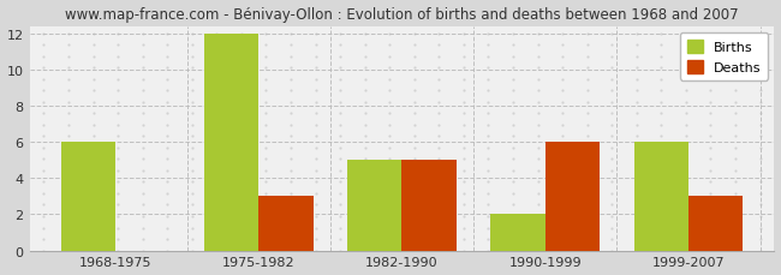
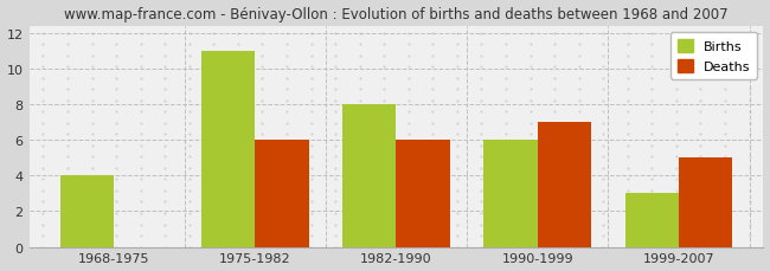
Births/1968-1975: 6 -> 4
Births/1975-1982: 12 -> 11
Deaths/1975-1982: 3 -> 6
Births/1982-1990: 5 -> 8
Deaths/1982-1990: 5 -> 6
Births/1990-1999: 2 -> 6
Deaths/1990-1999: 6 -> 7
Births/1999-2007: 6 -> 3
Deaths/1999-2007: 3 -> 5
